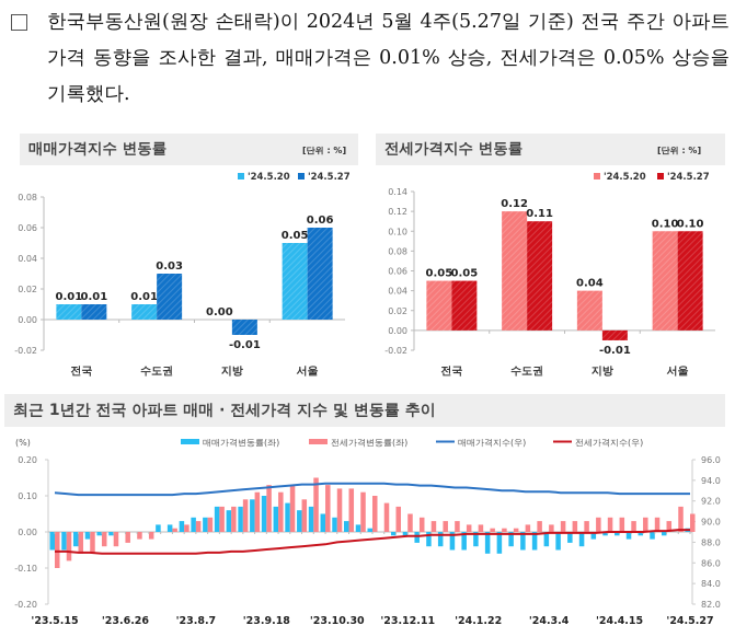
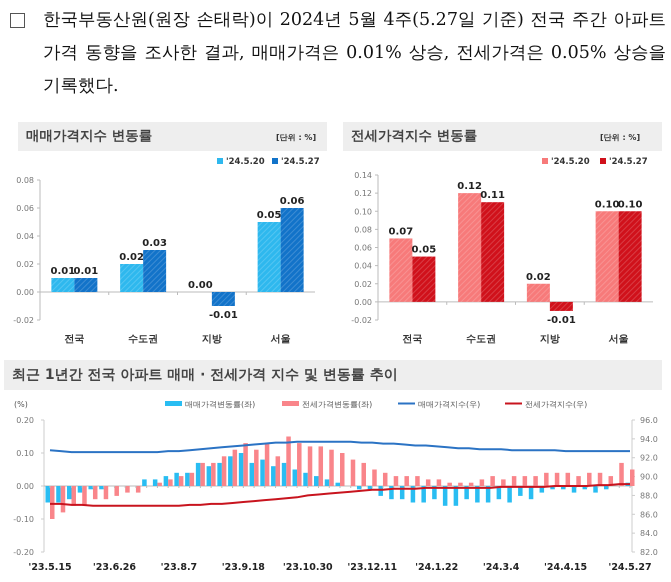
매매가격지수 변동률/'24.5.20/수도권: 0.01 -> 0.02
전세가격지수 변동률/'24.5.20/전국: 0.05 -> 0.07
전세가격지수 변동률/'24.5.20/지방: 0.04 -> 0.02
